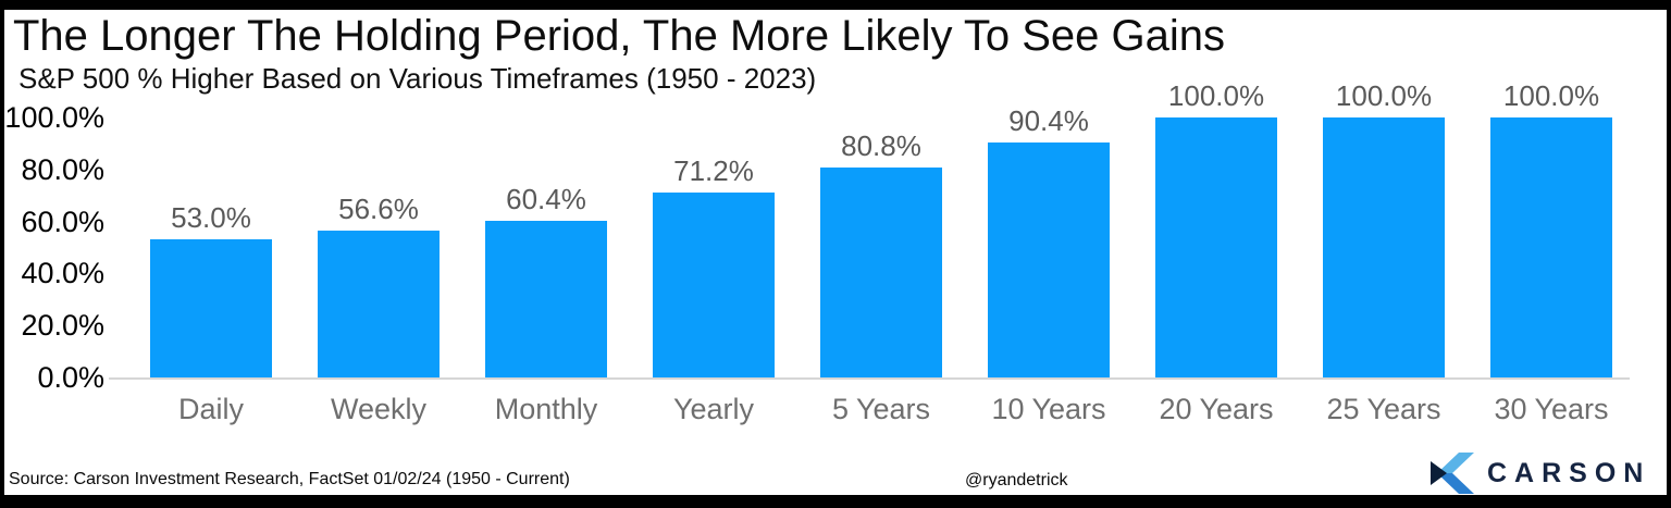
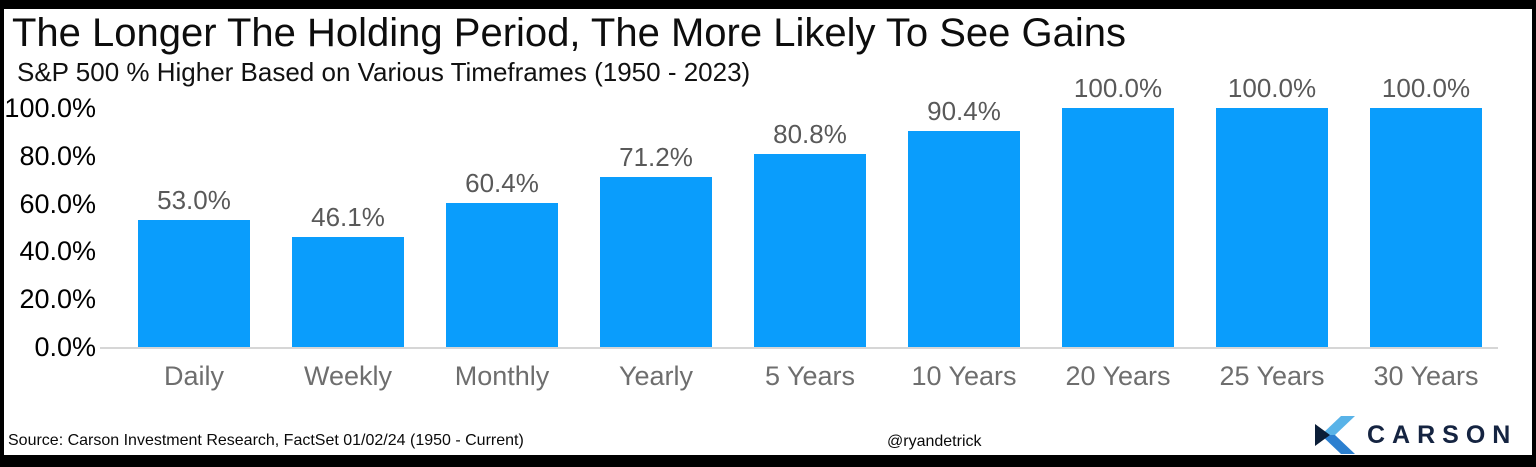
Weekly: 56.6% -> 46.1%
